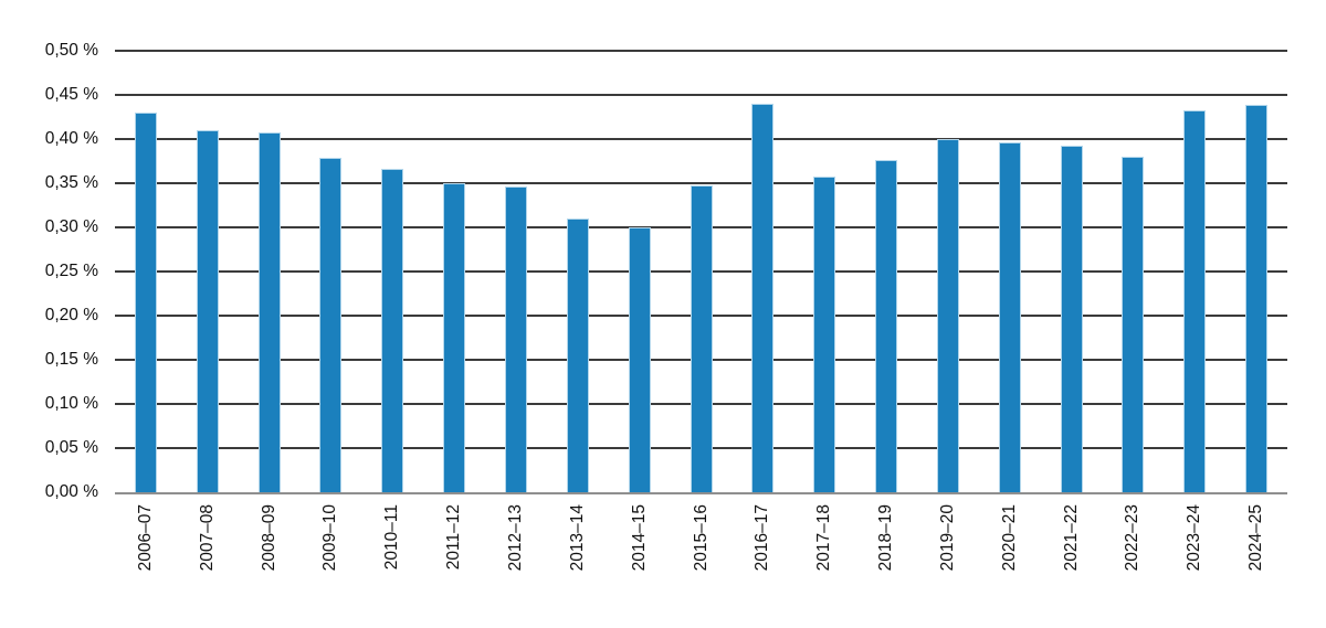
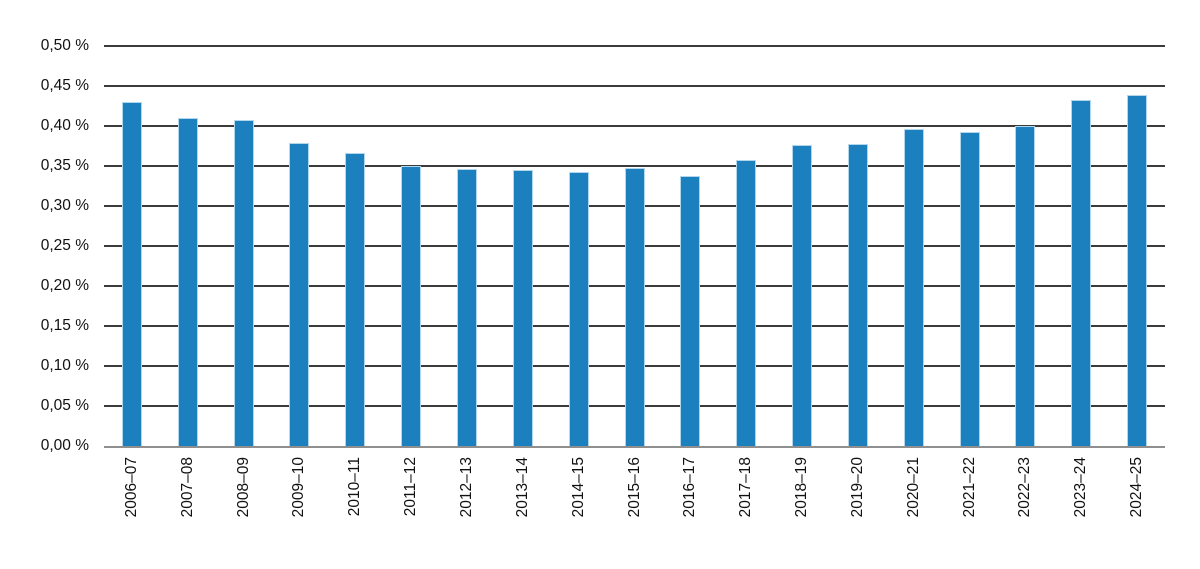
2013–14: 0,31% -> 0,34%
2014–15: 0,30% -> 0,34%
2016–17: 0,44% -> 0,34%
2019–20: 0,40% -> 0,38%
2022–23: 0,38% -> 0,40%
